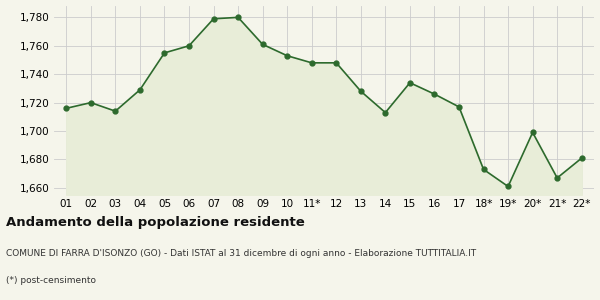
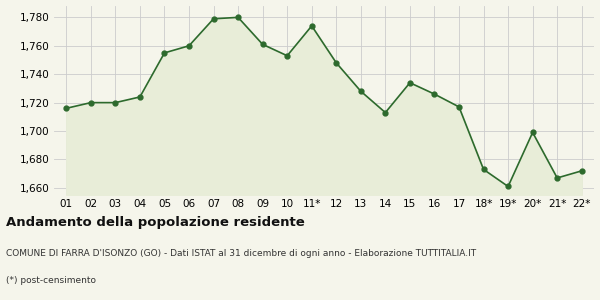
03: 1,714 -> 1,720
04: 1,729 -> 1,724
11*: 1,748 -> 1,774
22*: 1,681 -> 1,672
